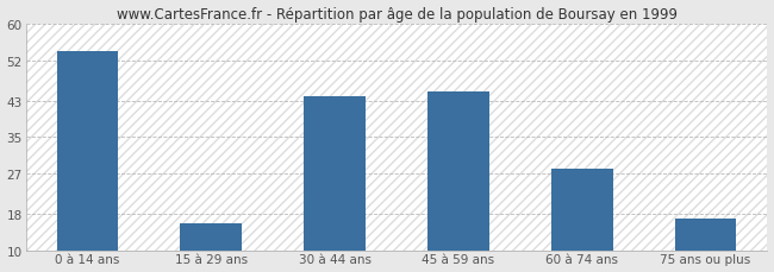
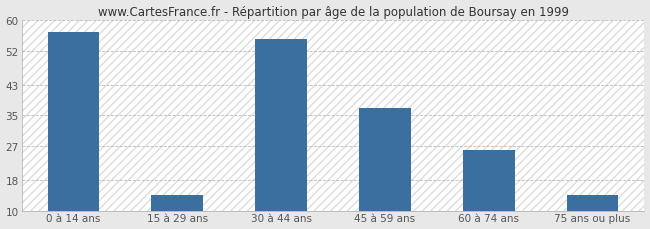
0 à 14 ans: 54 -> 57
15 à 29 ans: 16 -> 14
30 à 44 ans: 44 -> 55
45 à 59 ans: 45 -> 37
60 à 74 ans: 28 -> 26
75 ans ou plus: 17 -> 14
